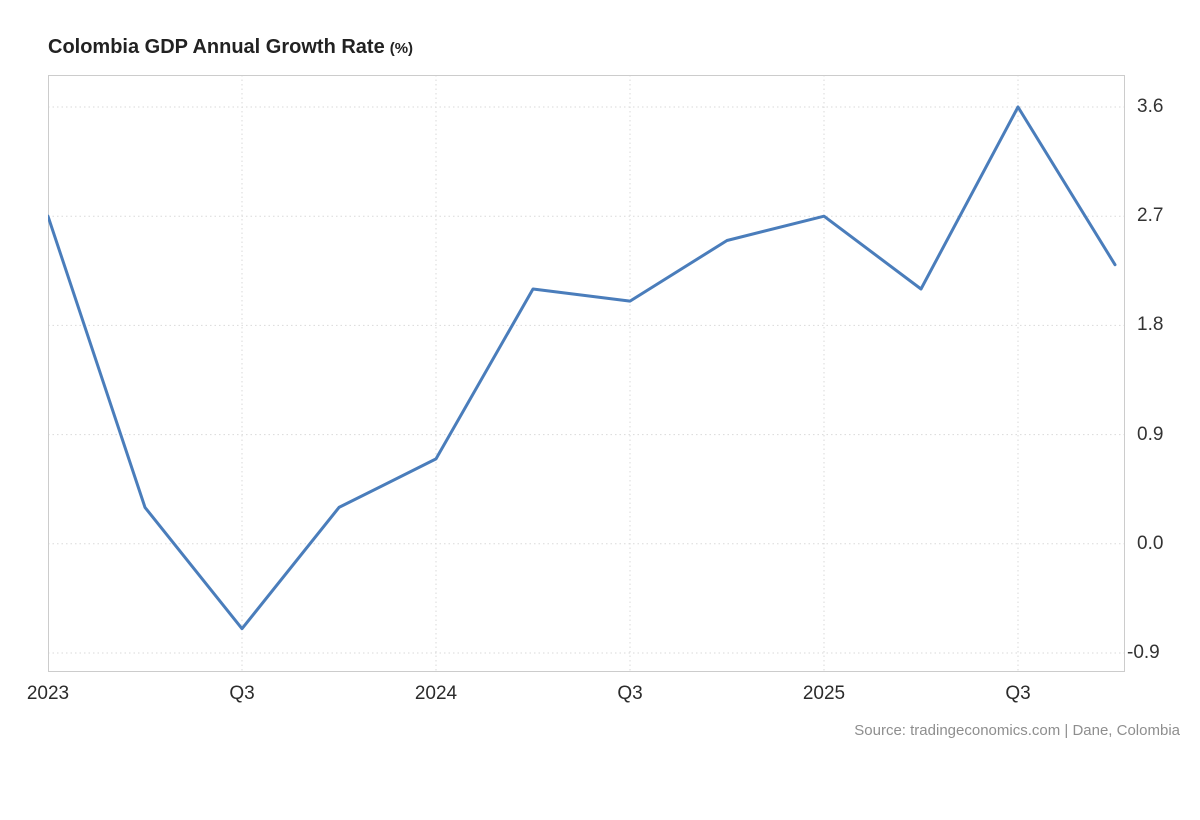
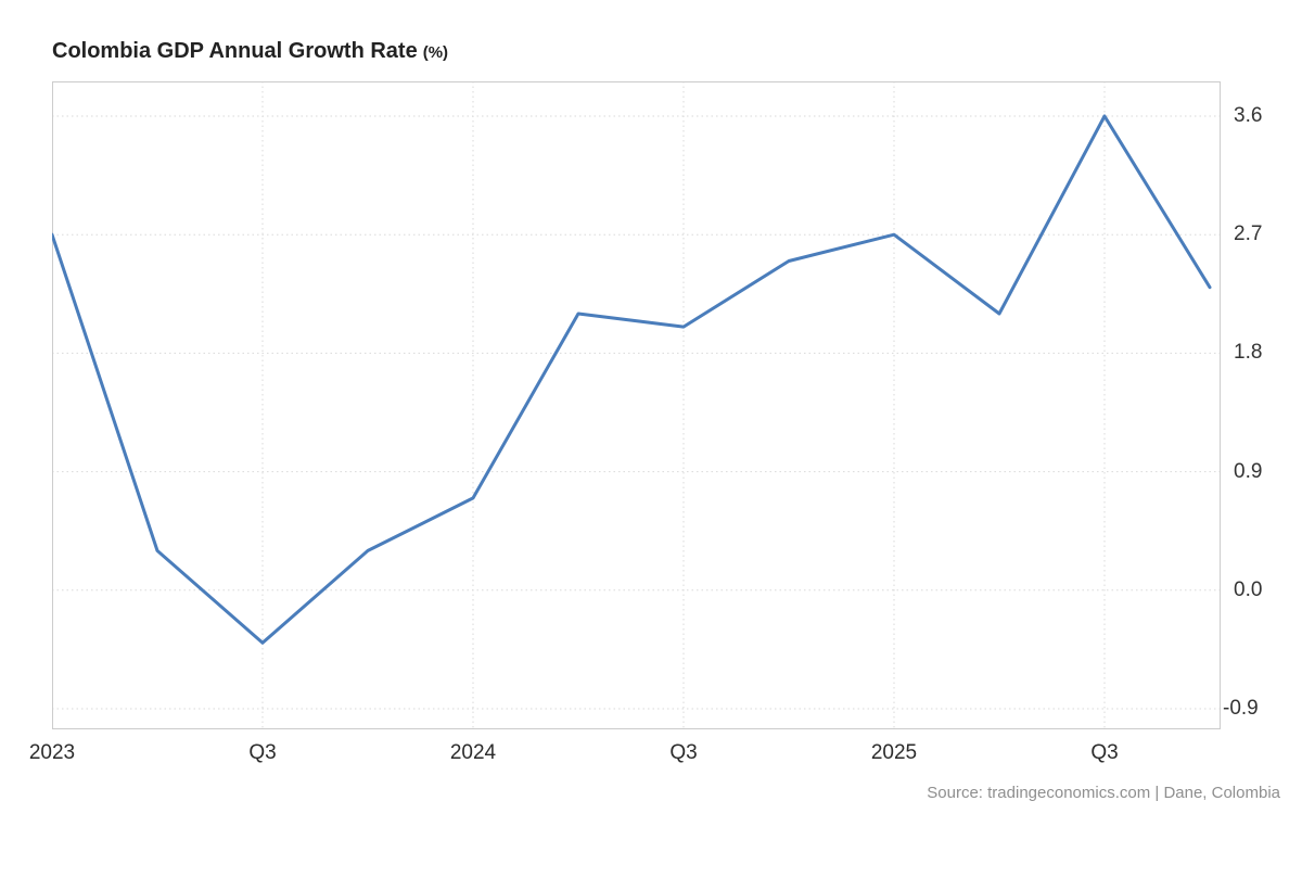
2023 Q3: -0.7 -> -0.4
